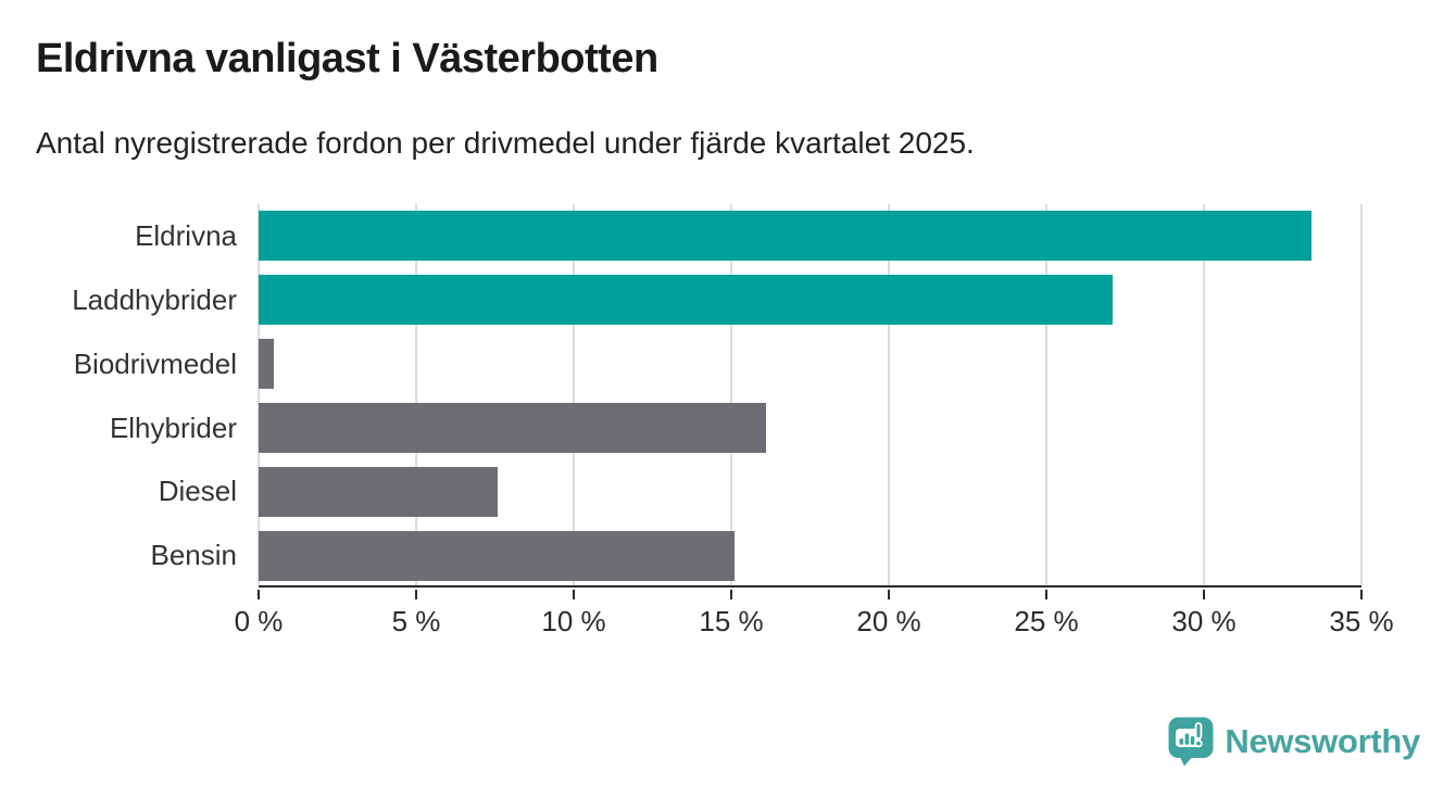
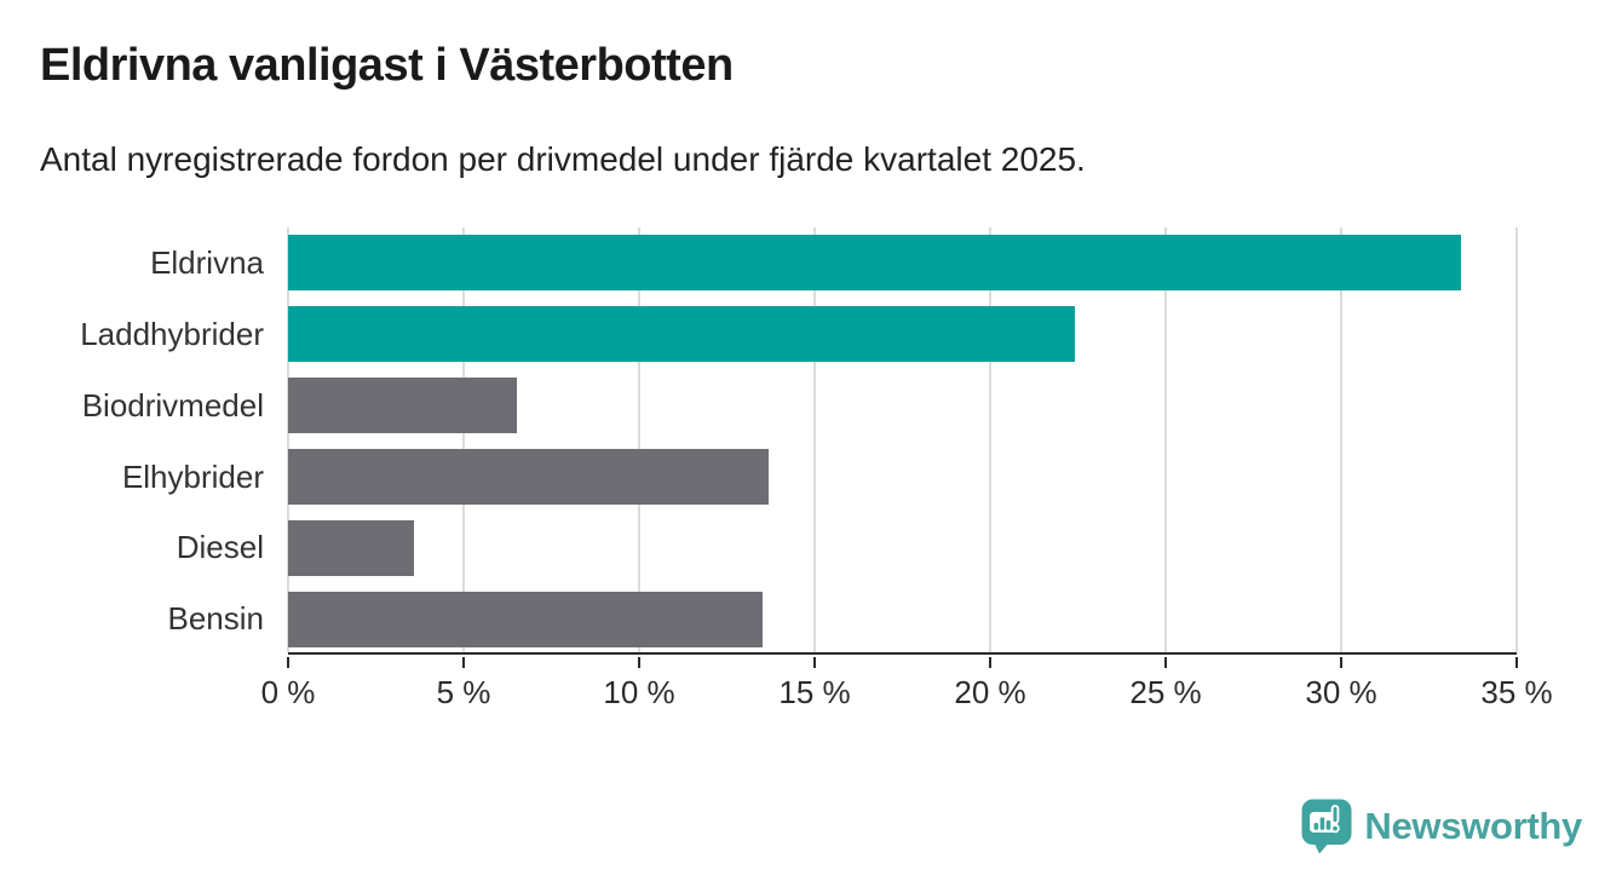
Laddhybrider: 27.1% -> 22.4%
Biodrivmedel: 0.5% -> 6.5%
Elhybrider: 16.1% -> 13.7%
Diesel: 7.6% -> 3.6%
Bensin: 15.1% -> 13.5%
